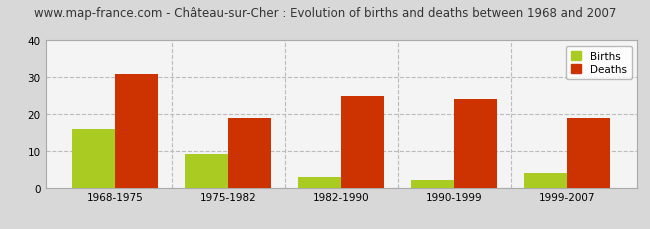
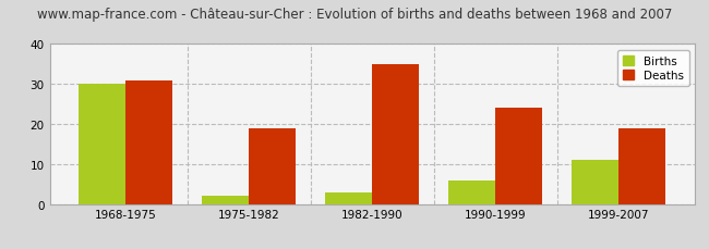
Births/1968-1975: 16 -> 30
Births/1975-1982: 9 -> 2
Deaths/1982-1990: 25 -> 35
Births/1990-1999: 2 -> 6
Births/1999-2007: 4 -> 11
